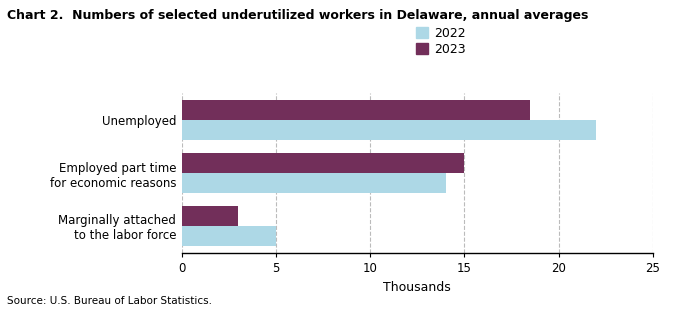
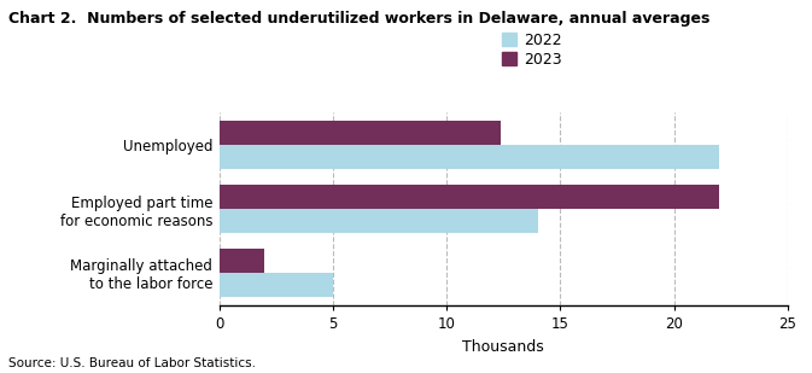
2023/Unemployed: 18.5 -> 12.4
2023/Employed part time for economic reasons: 15.0 -> 22.0
2023/Marginally attached to the labor force: 3.0 -> 2.0
